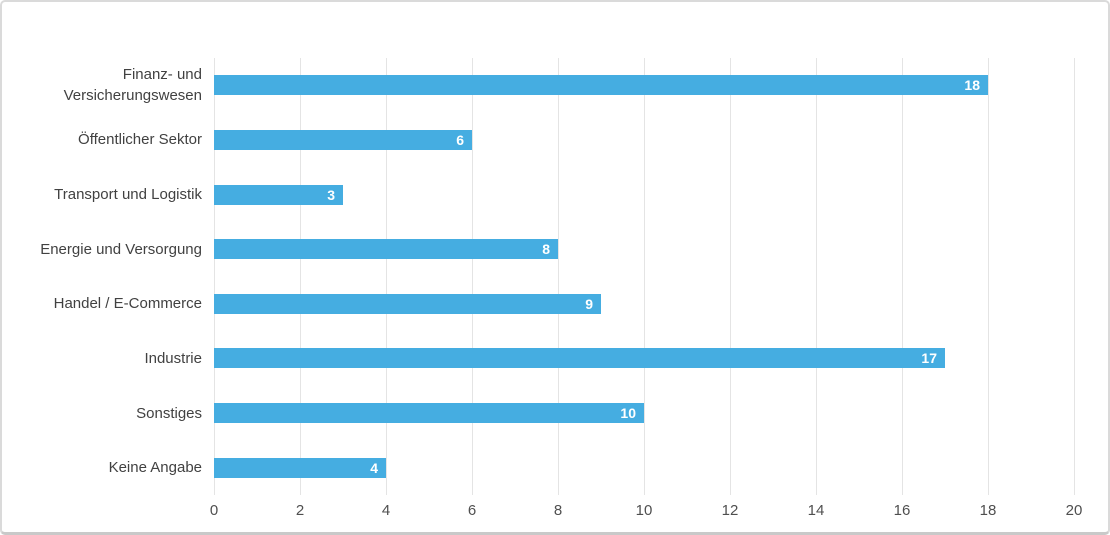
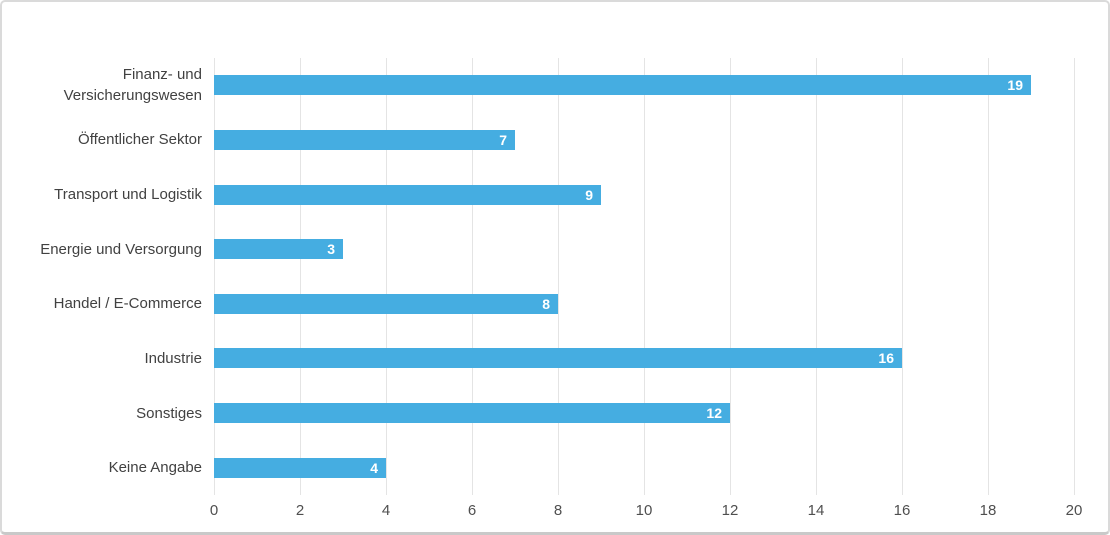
Finanz- und Versicherungswesen: 18 -> 19
Öffentlicher Sektor: 6 -> 7
Transport und Logistik: 3 -> 9
Energie und Versorgung: 8 -> 3
Handel / E-Commerce: 9 -> 8
Industrie: 17 -> 16
Sonstiges: 10 -> 12
